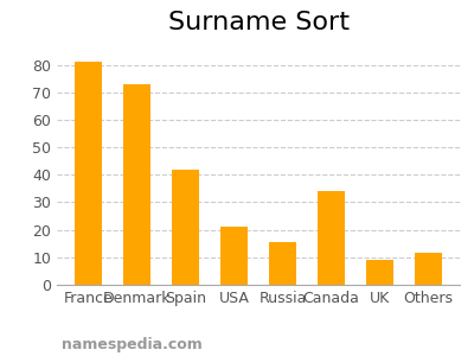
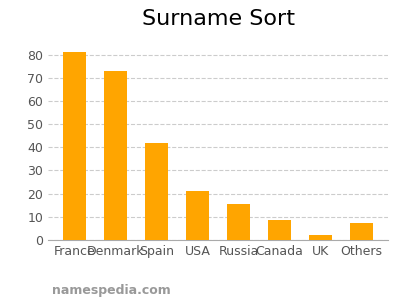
Canada: 34.0 -> 8.5
UK: 9.0 -> 2.0
Others: 11.5 -> 7.5
